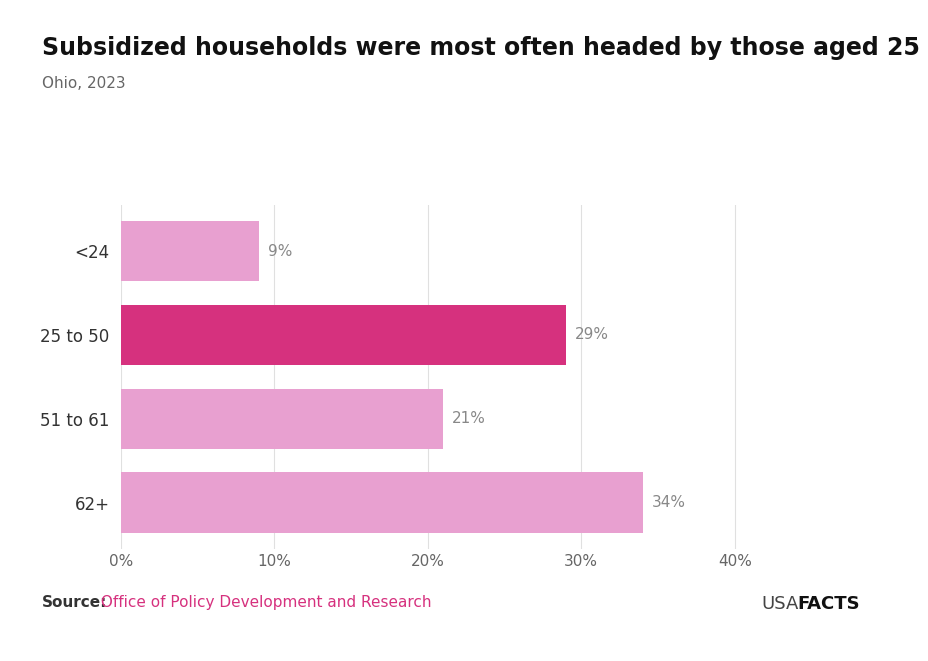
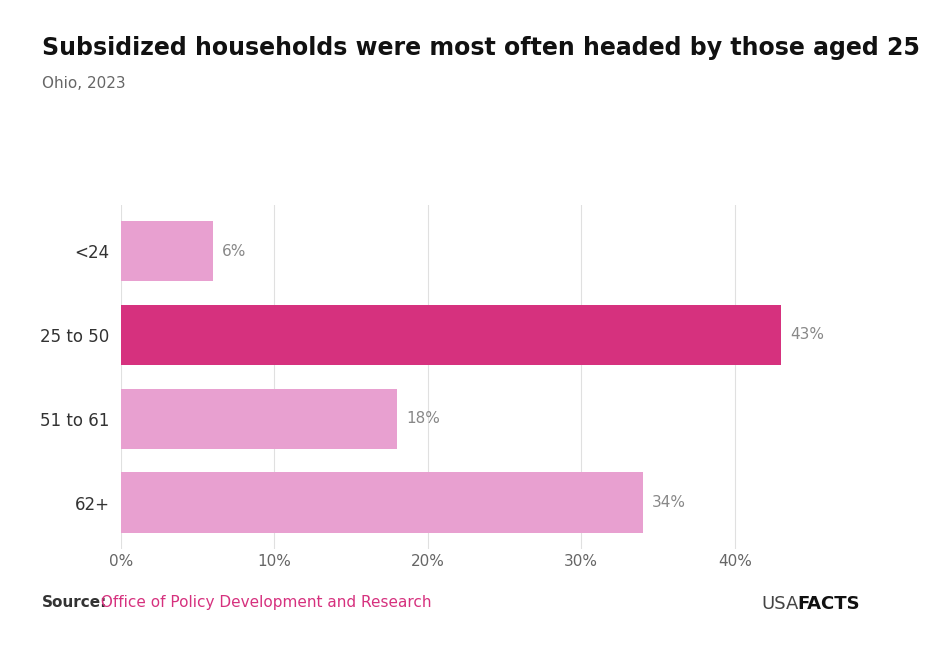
<24: 9% -> 6%
25 to 50: 29% -> 43%
51 to 61: 21% -> 18%
